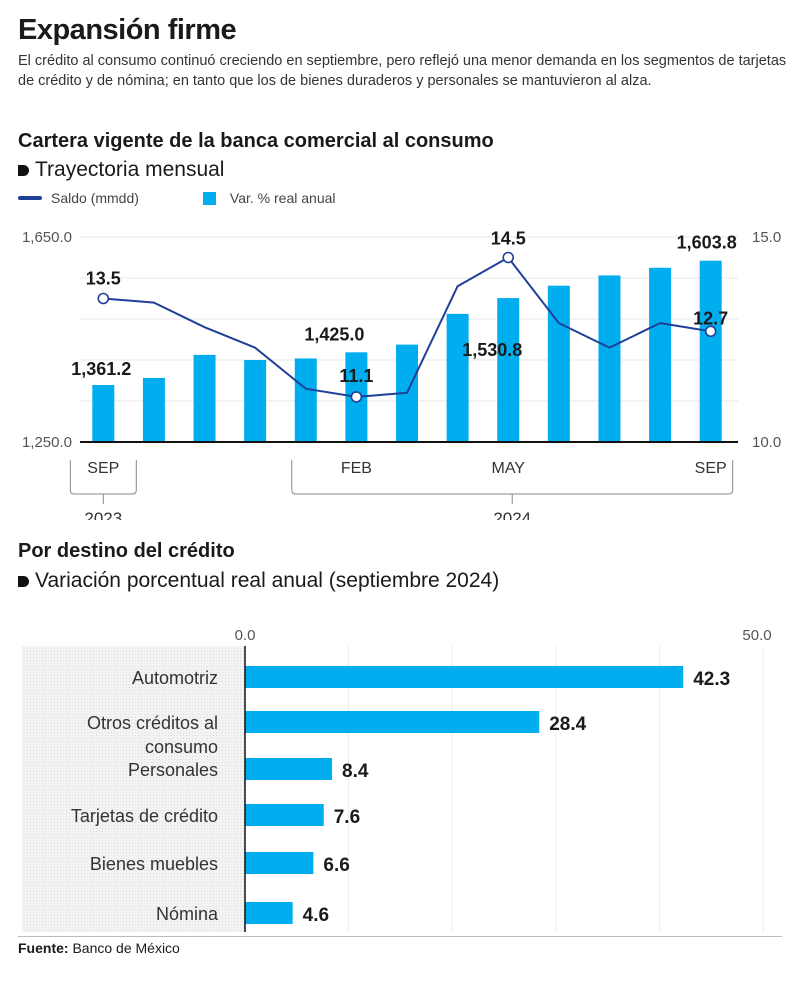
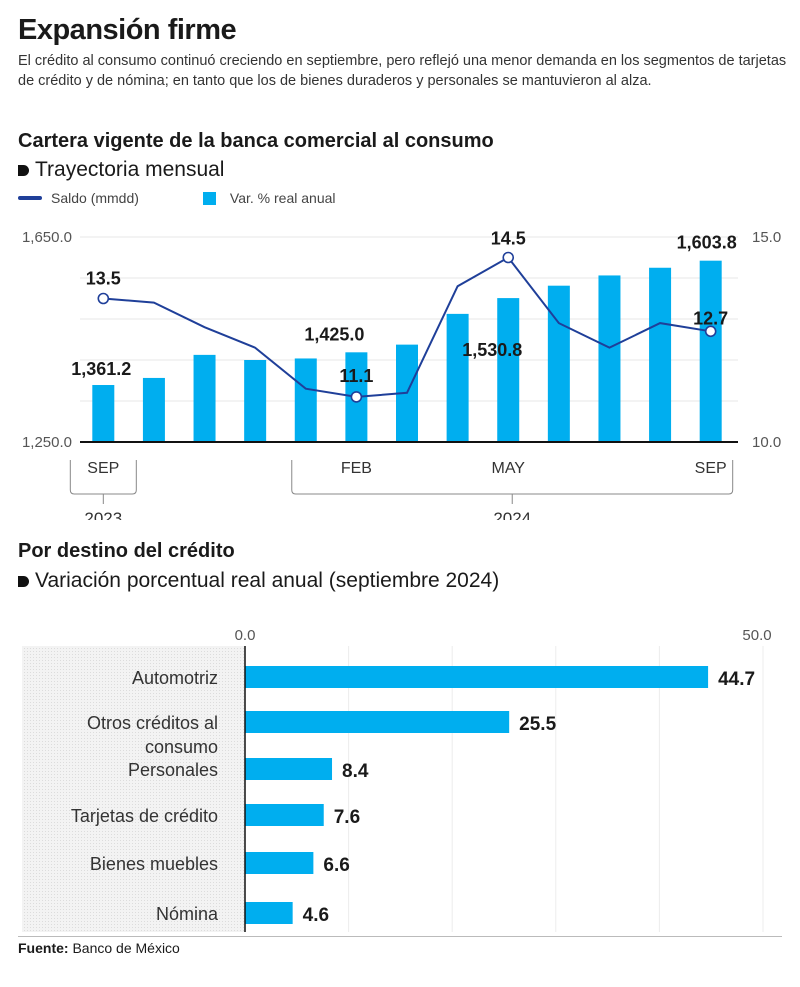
Por destino del crédito/Automotriz: 42.3 -> 44.7
Por destino del crédito/Otros créditos al consumo: 28.4 -> 25.5
